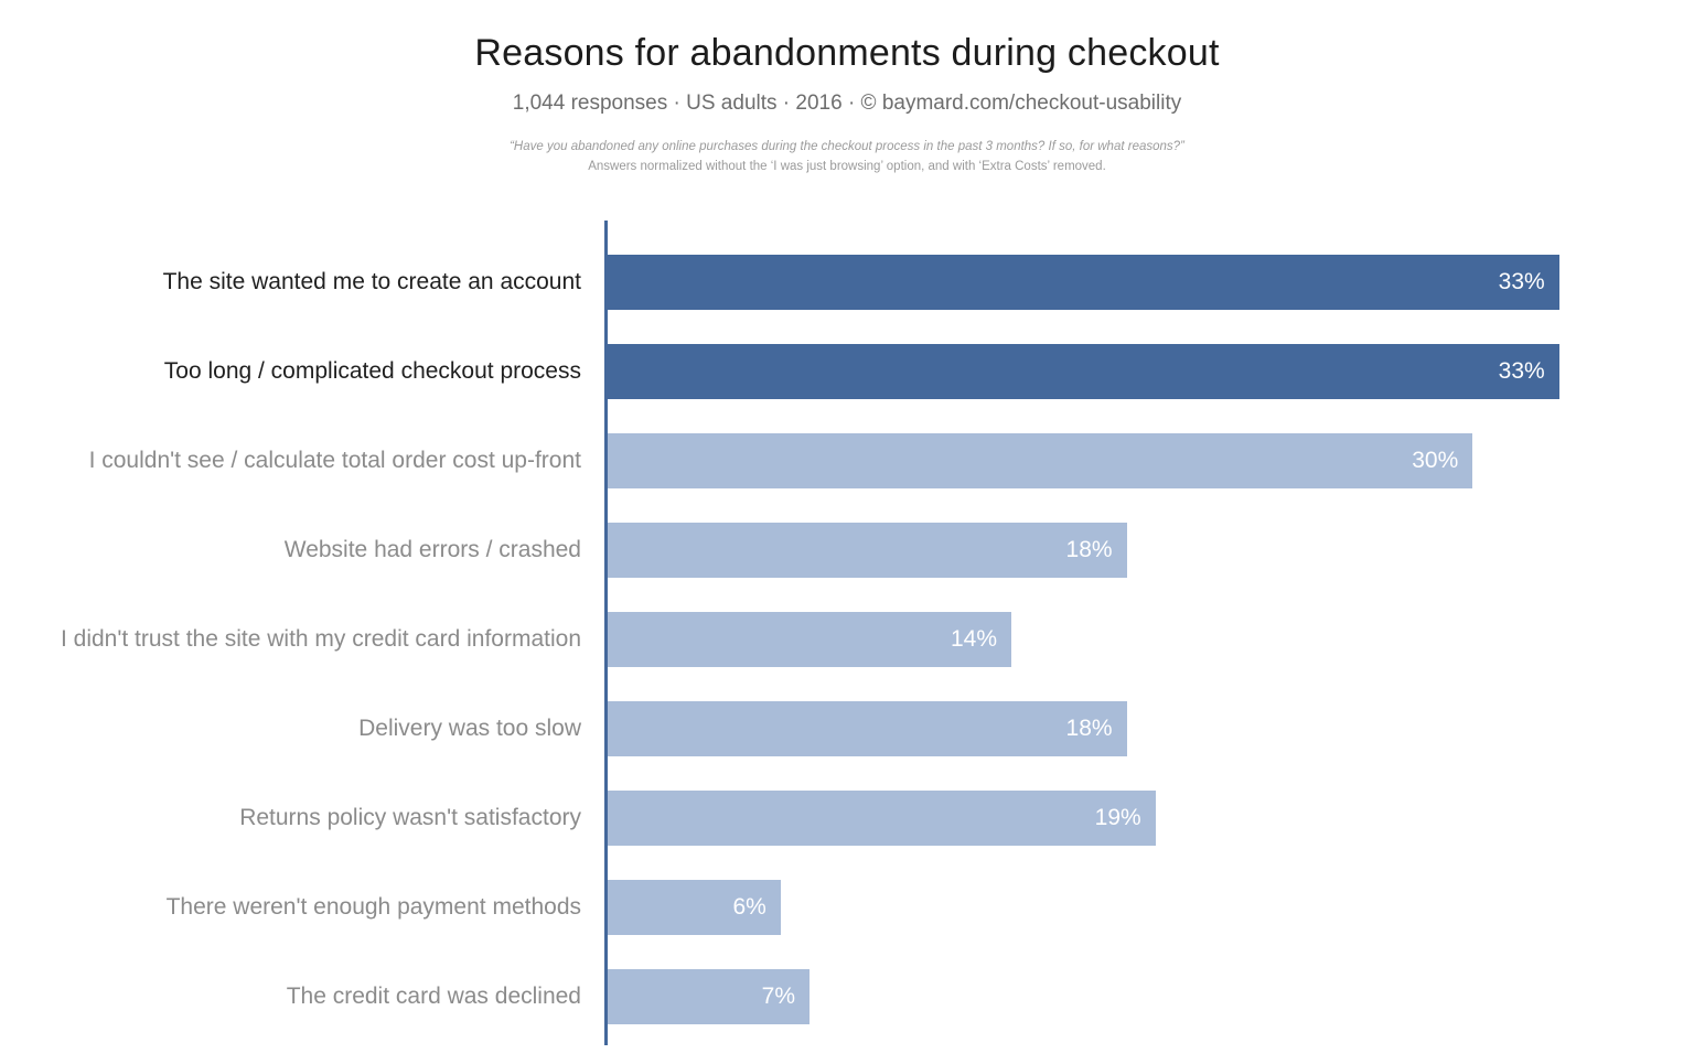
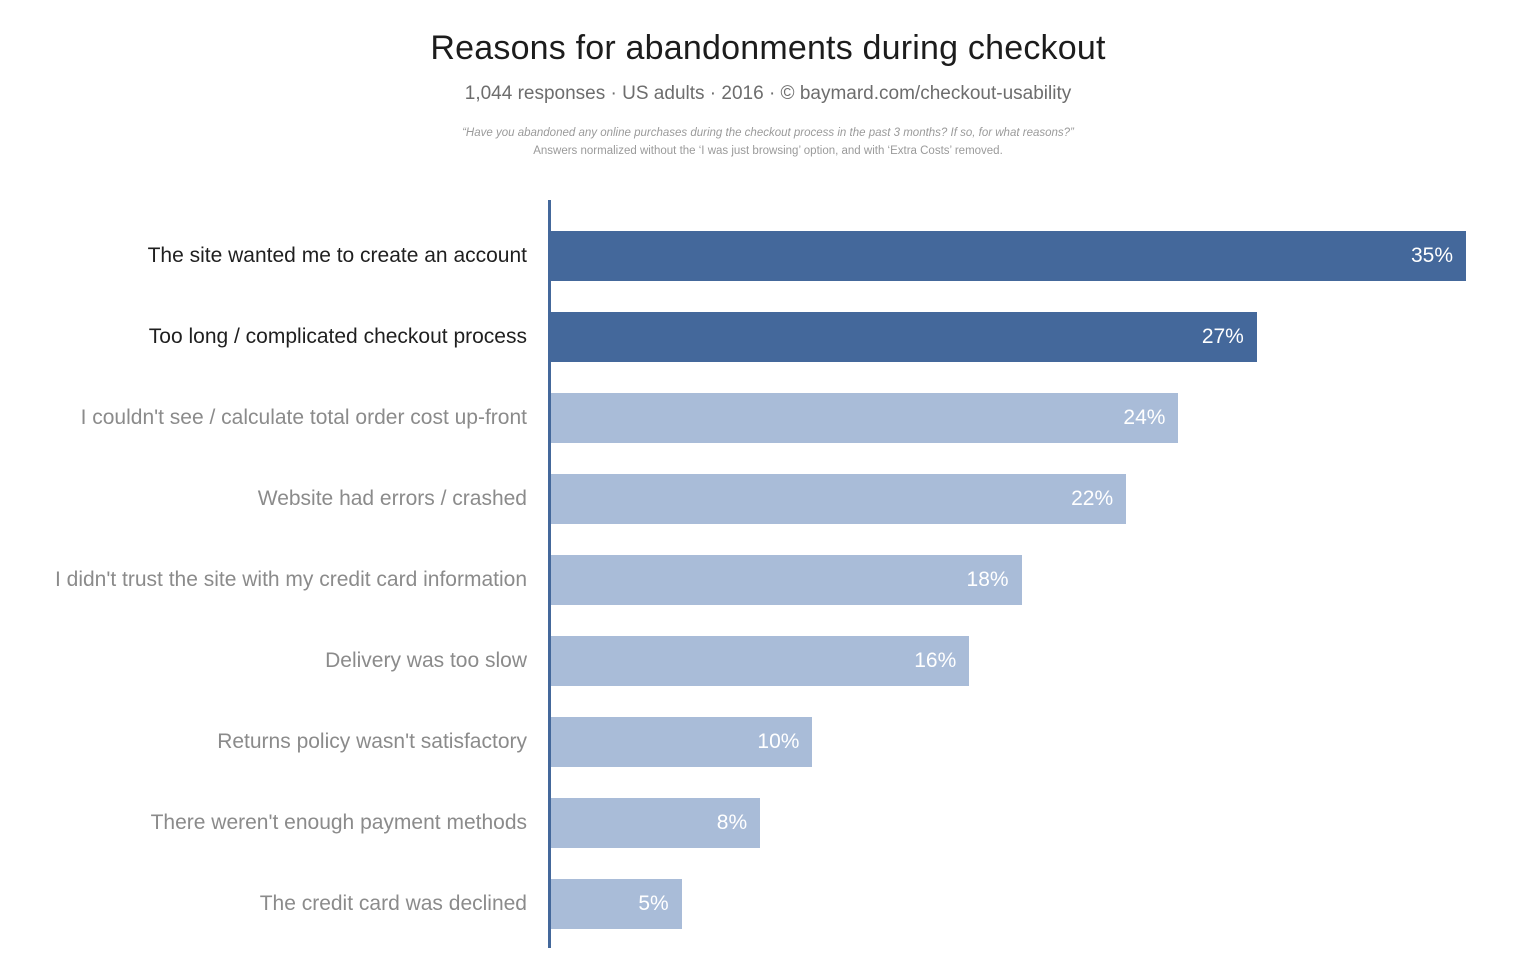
The site wanted me to create an account: 33% -> 35%
Too long / complicated checkout process: 33% -> 27%
I couldn't see / calculate total order cost up-front: 30% -> 24%
Website had errors / crashed: 18% -> 22%
I didn't trust the site with my credit card information: 14% -> 18%
Delivery was too slow: 18% -> 16%
Returns policy wasn't satisfactory: 19% -> 10%
There weren't enough payment methods: 6% -> 8%
The credit card was declined: 7% -> 5%
